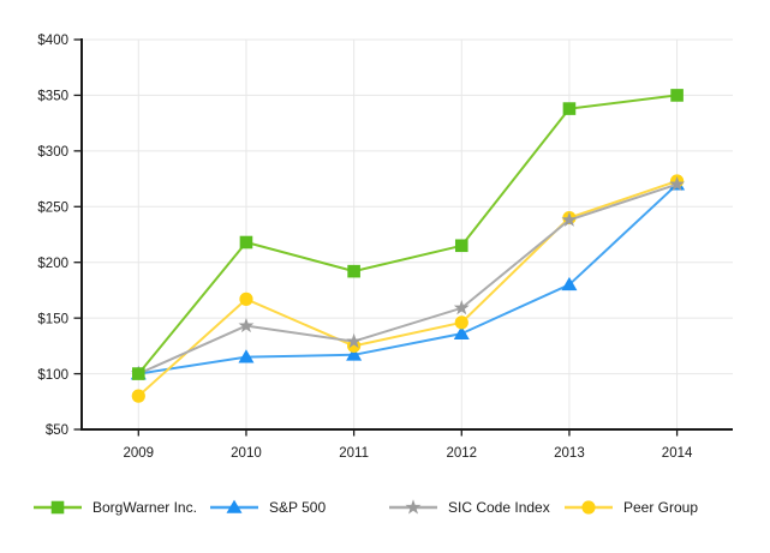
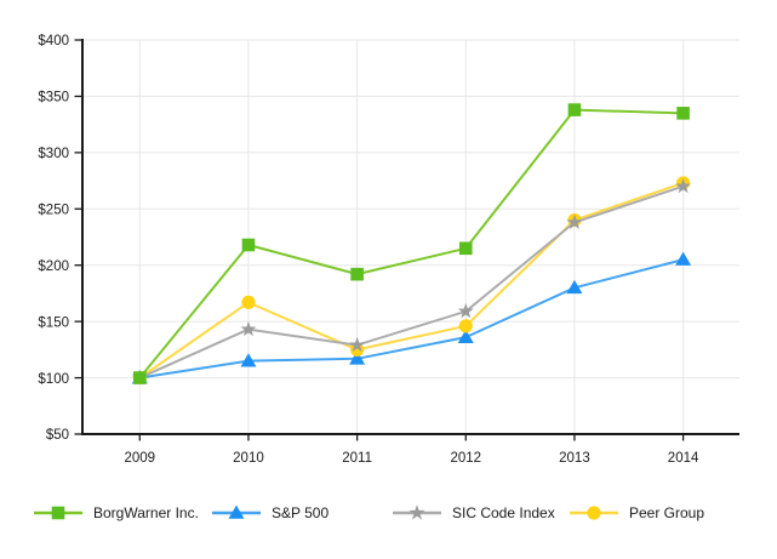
Peer Group/2009: $80 -> $100
BorgWarner Inc./2014: $350 -> $340
S&P 500/2014: $270 -> $200
